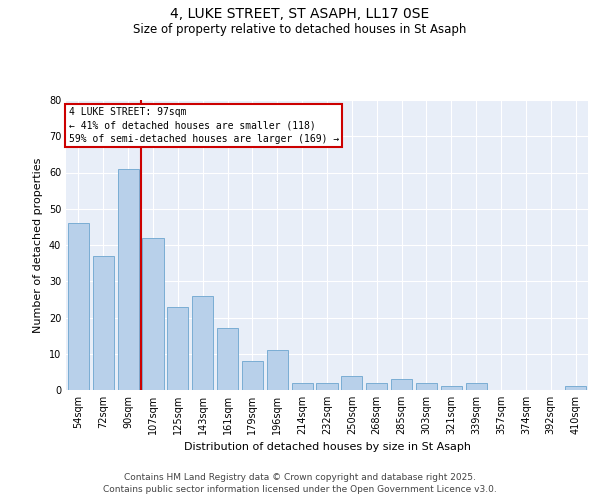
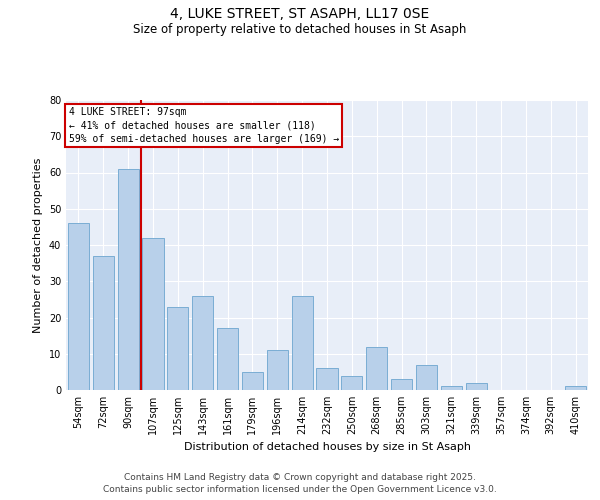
179sqm: 8 -> 5
214sqm: 2 -> 26
232sqm: 2 -> 6
268sqm: 2 -> 12
303sqm: 2 -> 7
